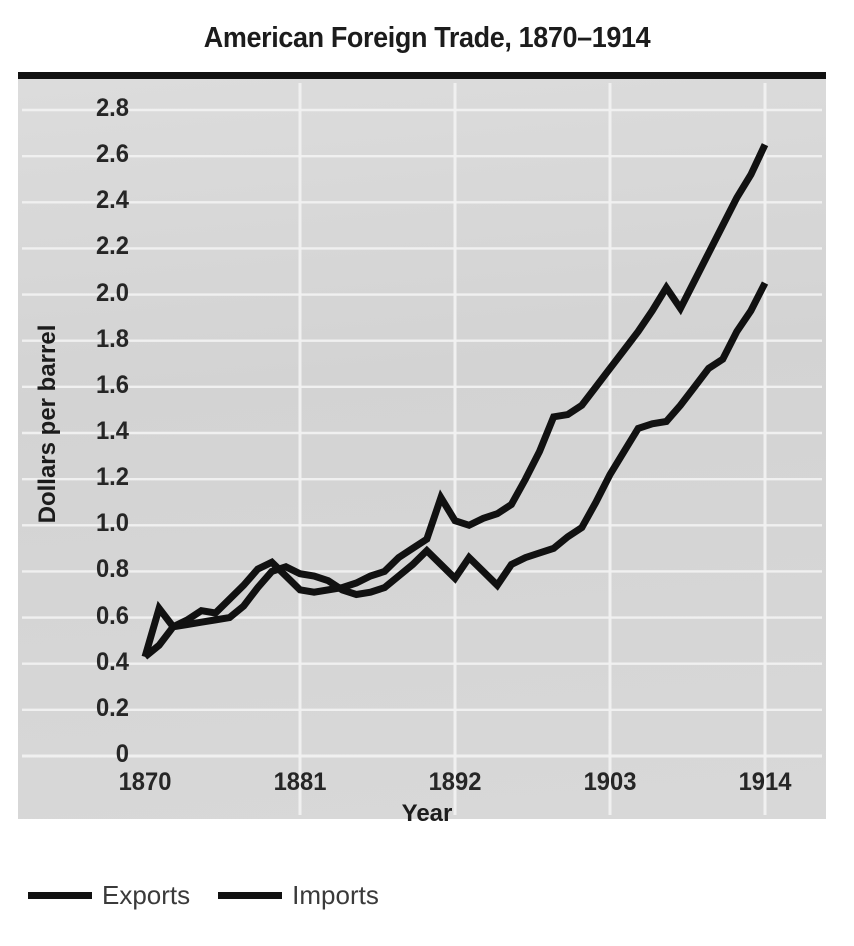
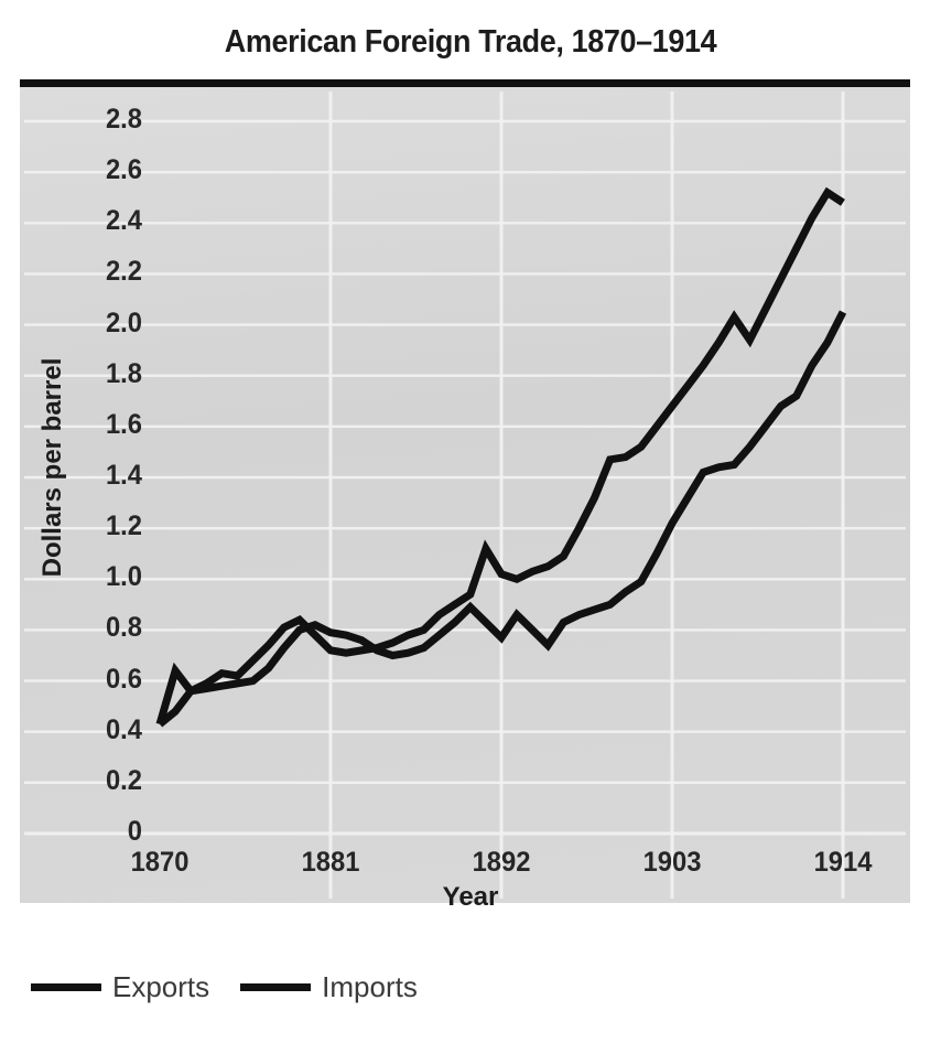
Exports/1914: 2.65 -> 2.48
